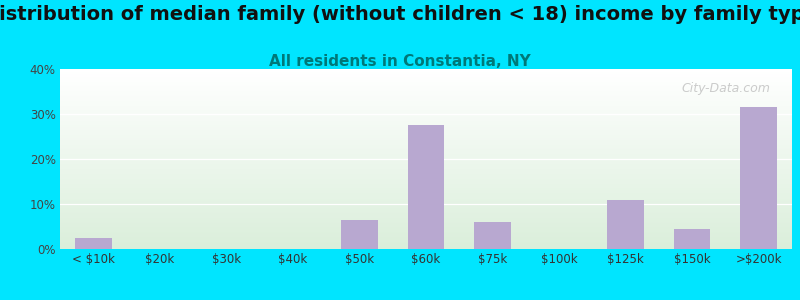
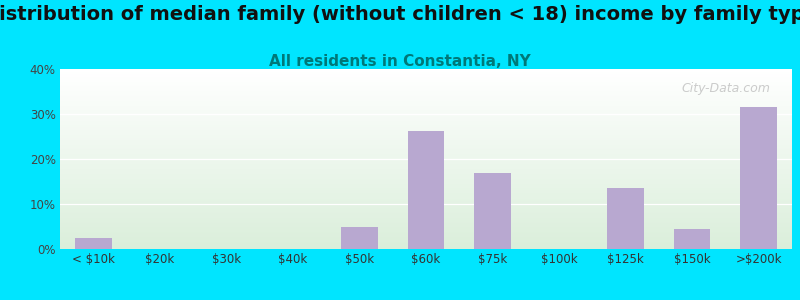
$50k: 6.5% -> 5.0%
$60k: 27.5% -> 26.2%
$75k: 6.0% -> 17.0%
$125k: 11.0% -> 13.5%
